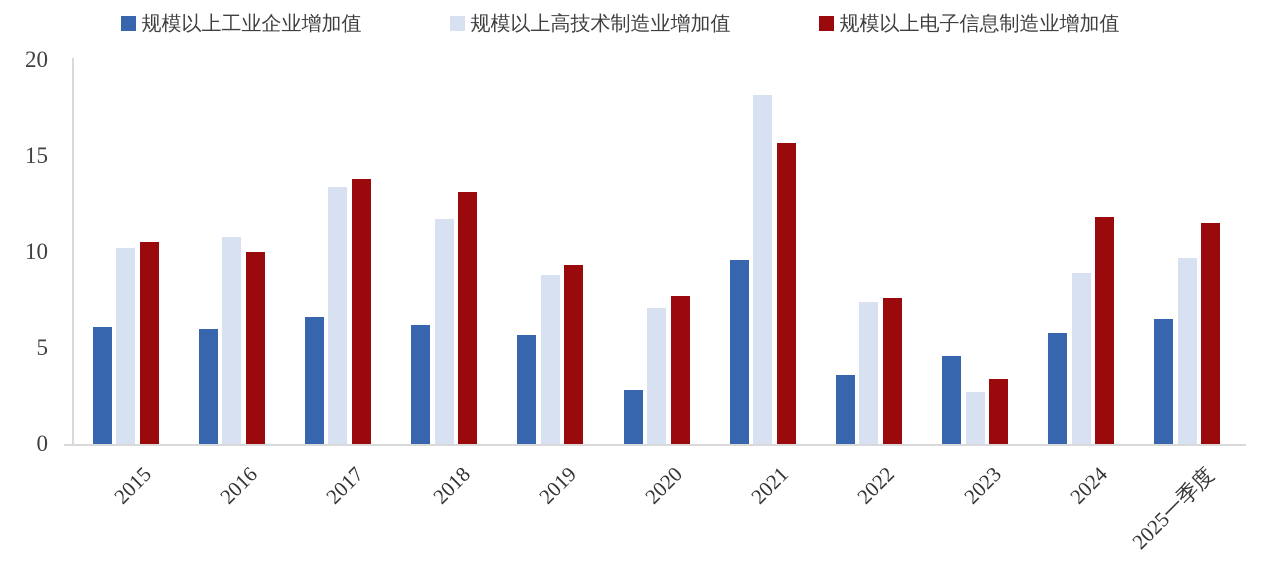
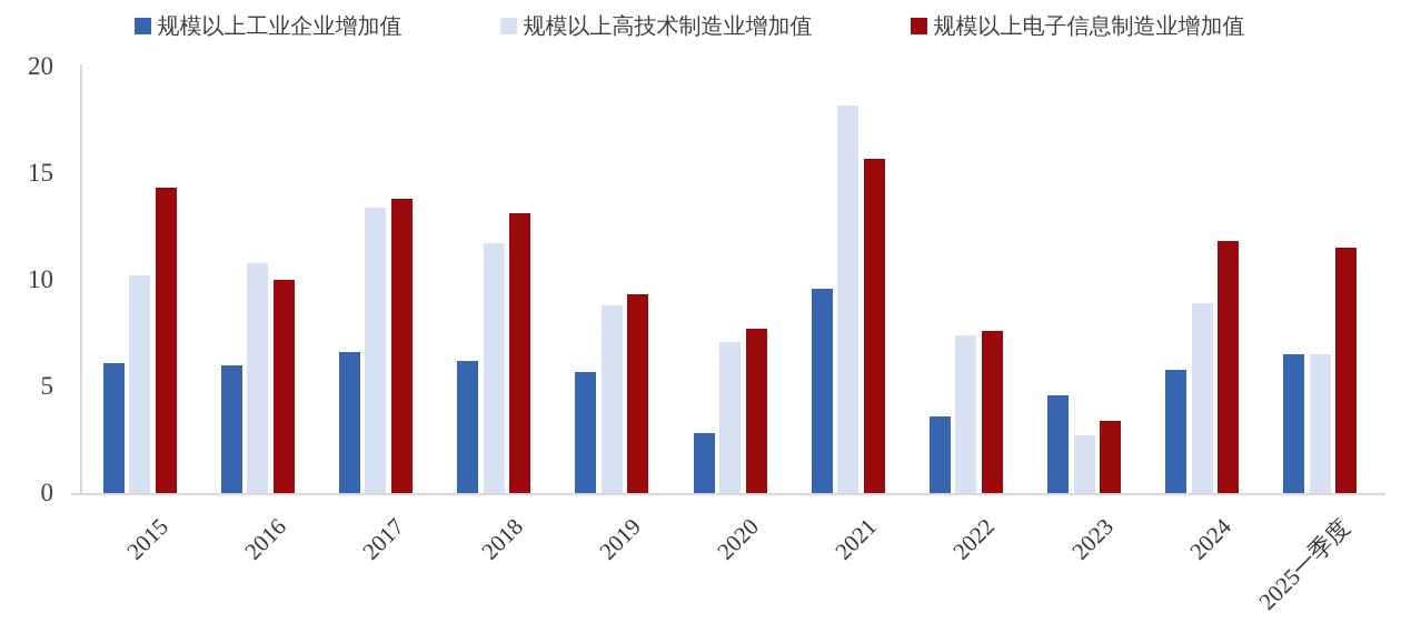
规模以上电子信息制造业增加值/2015: 10.5 -> 14.3
规模以上高技术制造业增加值/2025一季度: 9.7 -> 6.5
